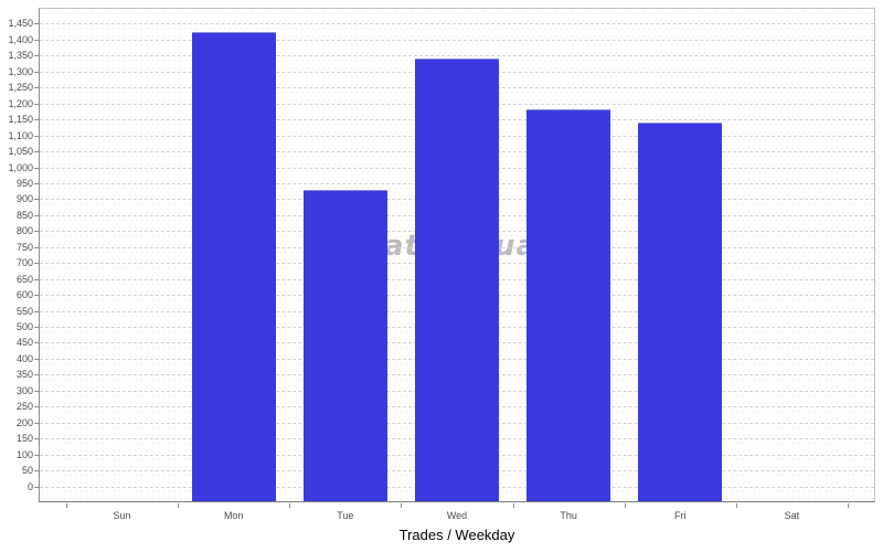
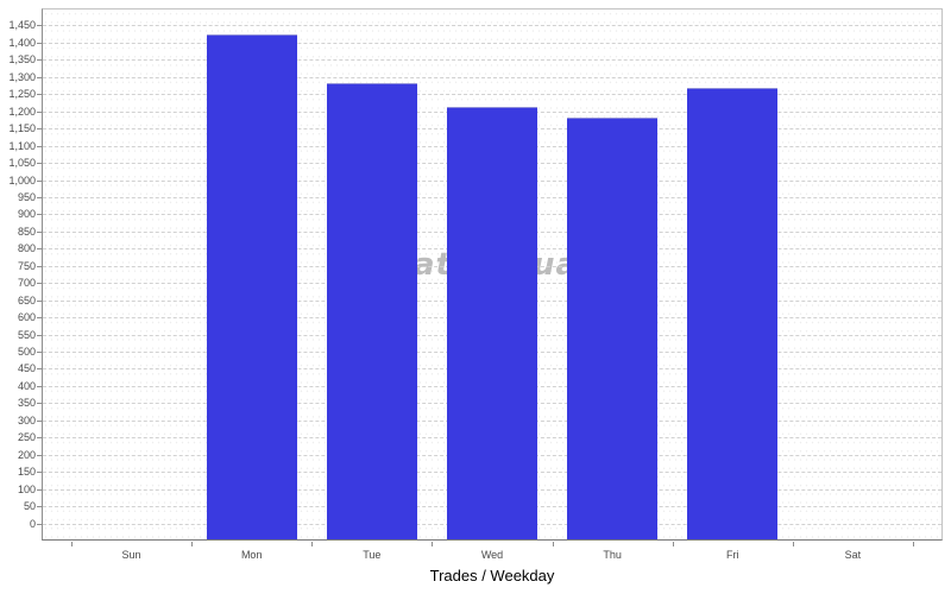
Tue: 930 -> 1280
Wed: 1340 -> 1210
Fri: 1140 -> 1270
